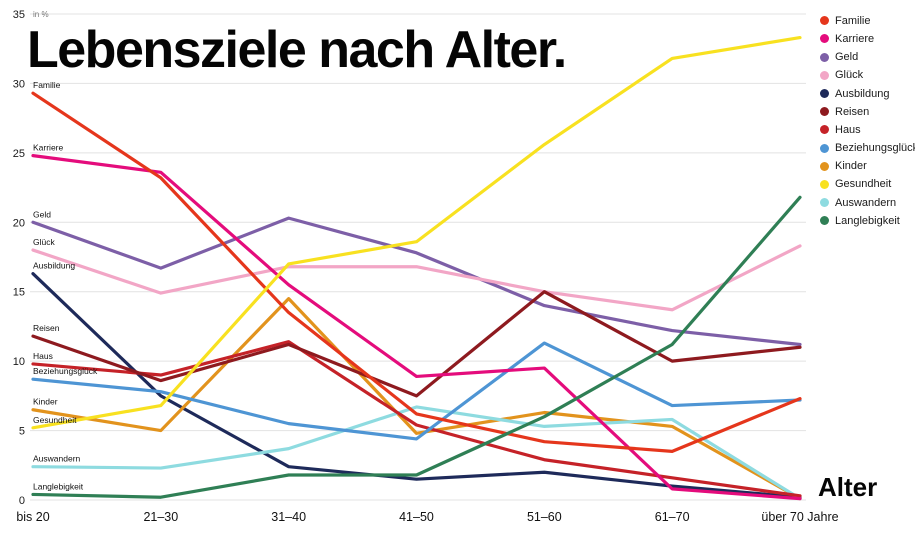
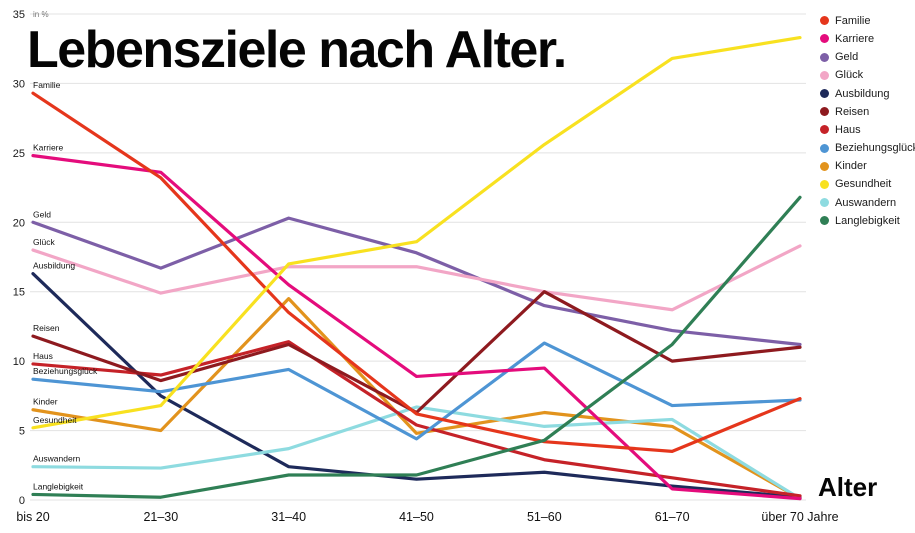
Beziehungsglück/31–40: 5.5 -> 9.4
Reisen/41–50: 7.5 -> 6.3
Langlebigkeit/51–60: 6.0 -> 4.3
